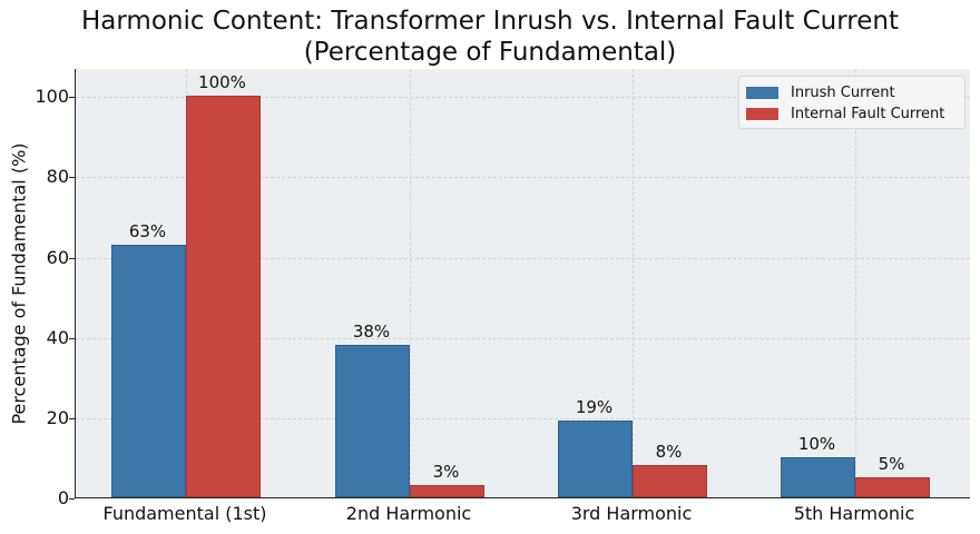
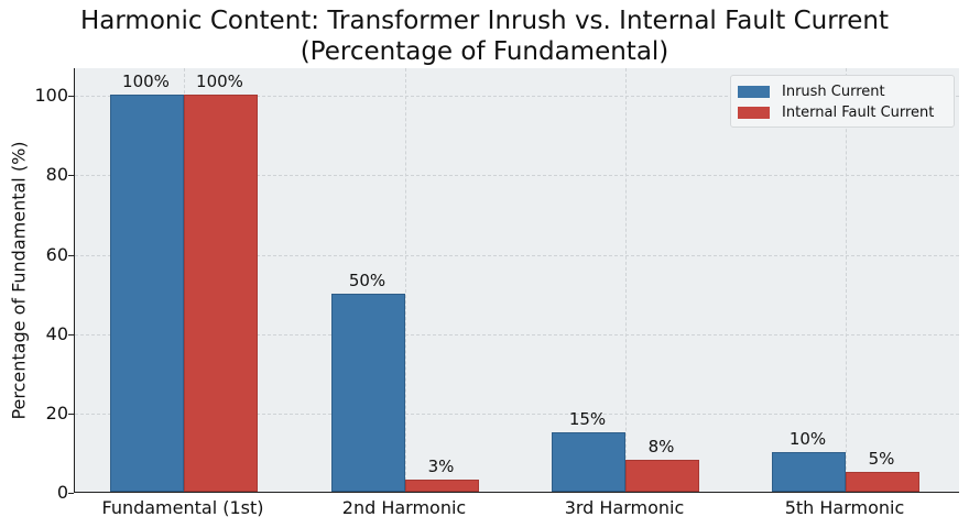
Inrush Current/Fundamental (1st): 63% -> 100%
Inrush Current/2nd Harmonic: 38% -> 50%
Inrush Current/3rd Harmonic: 19% -> 15%
